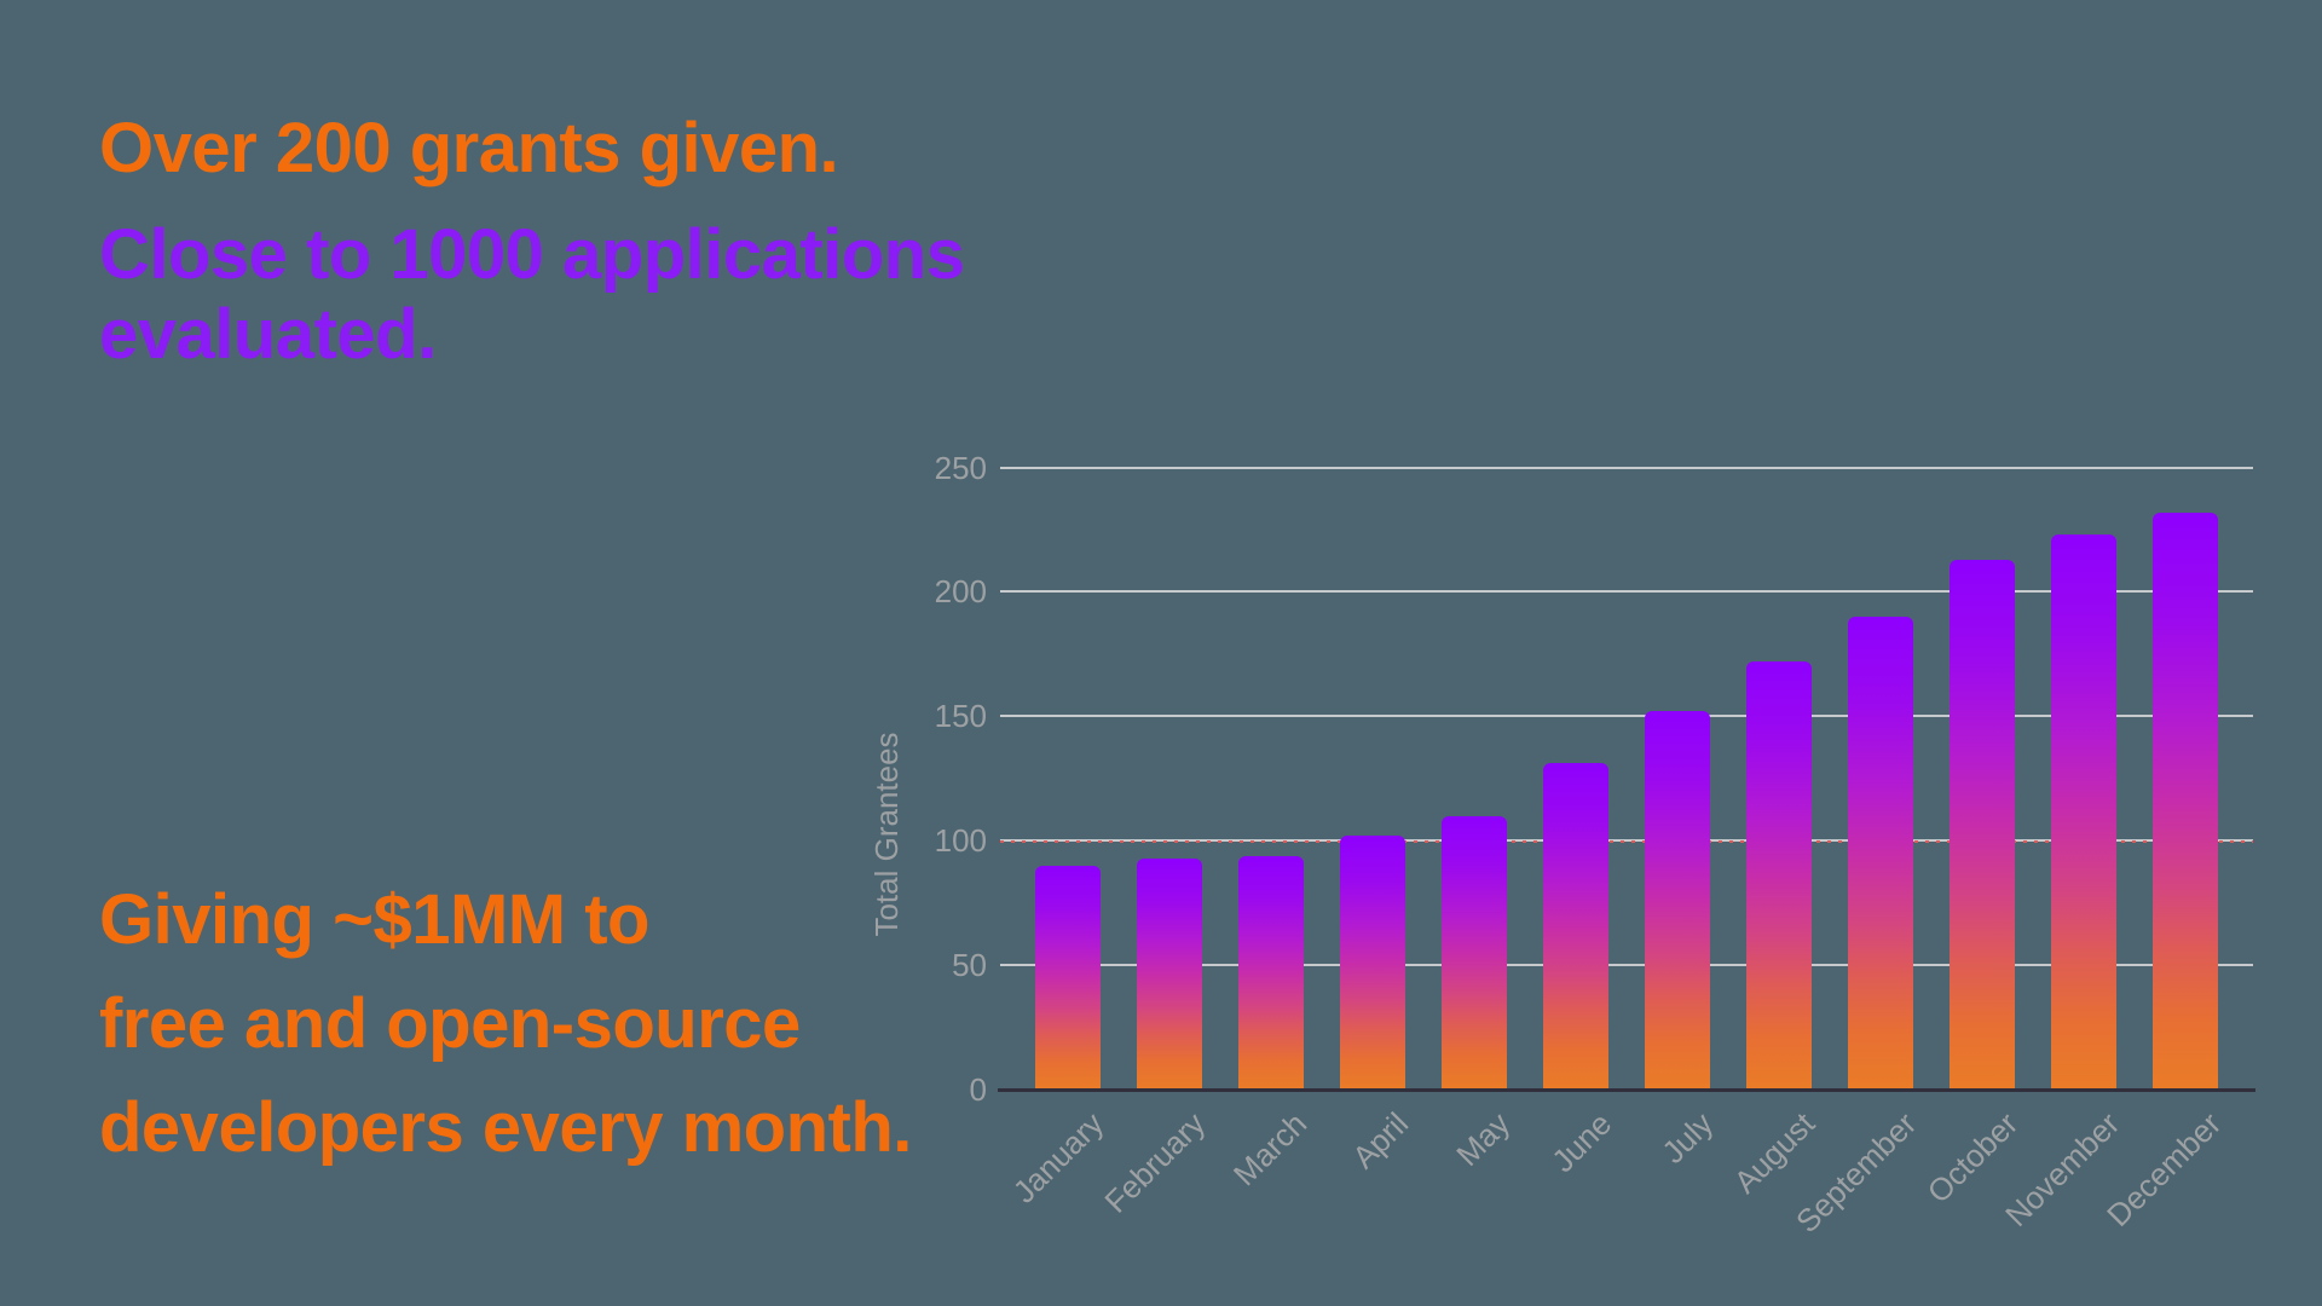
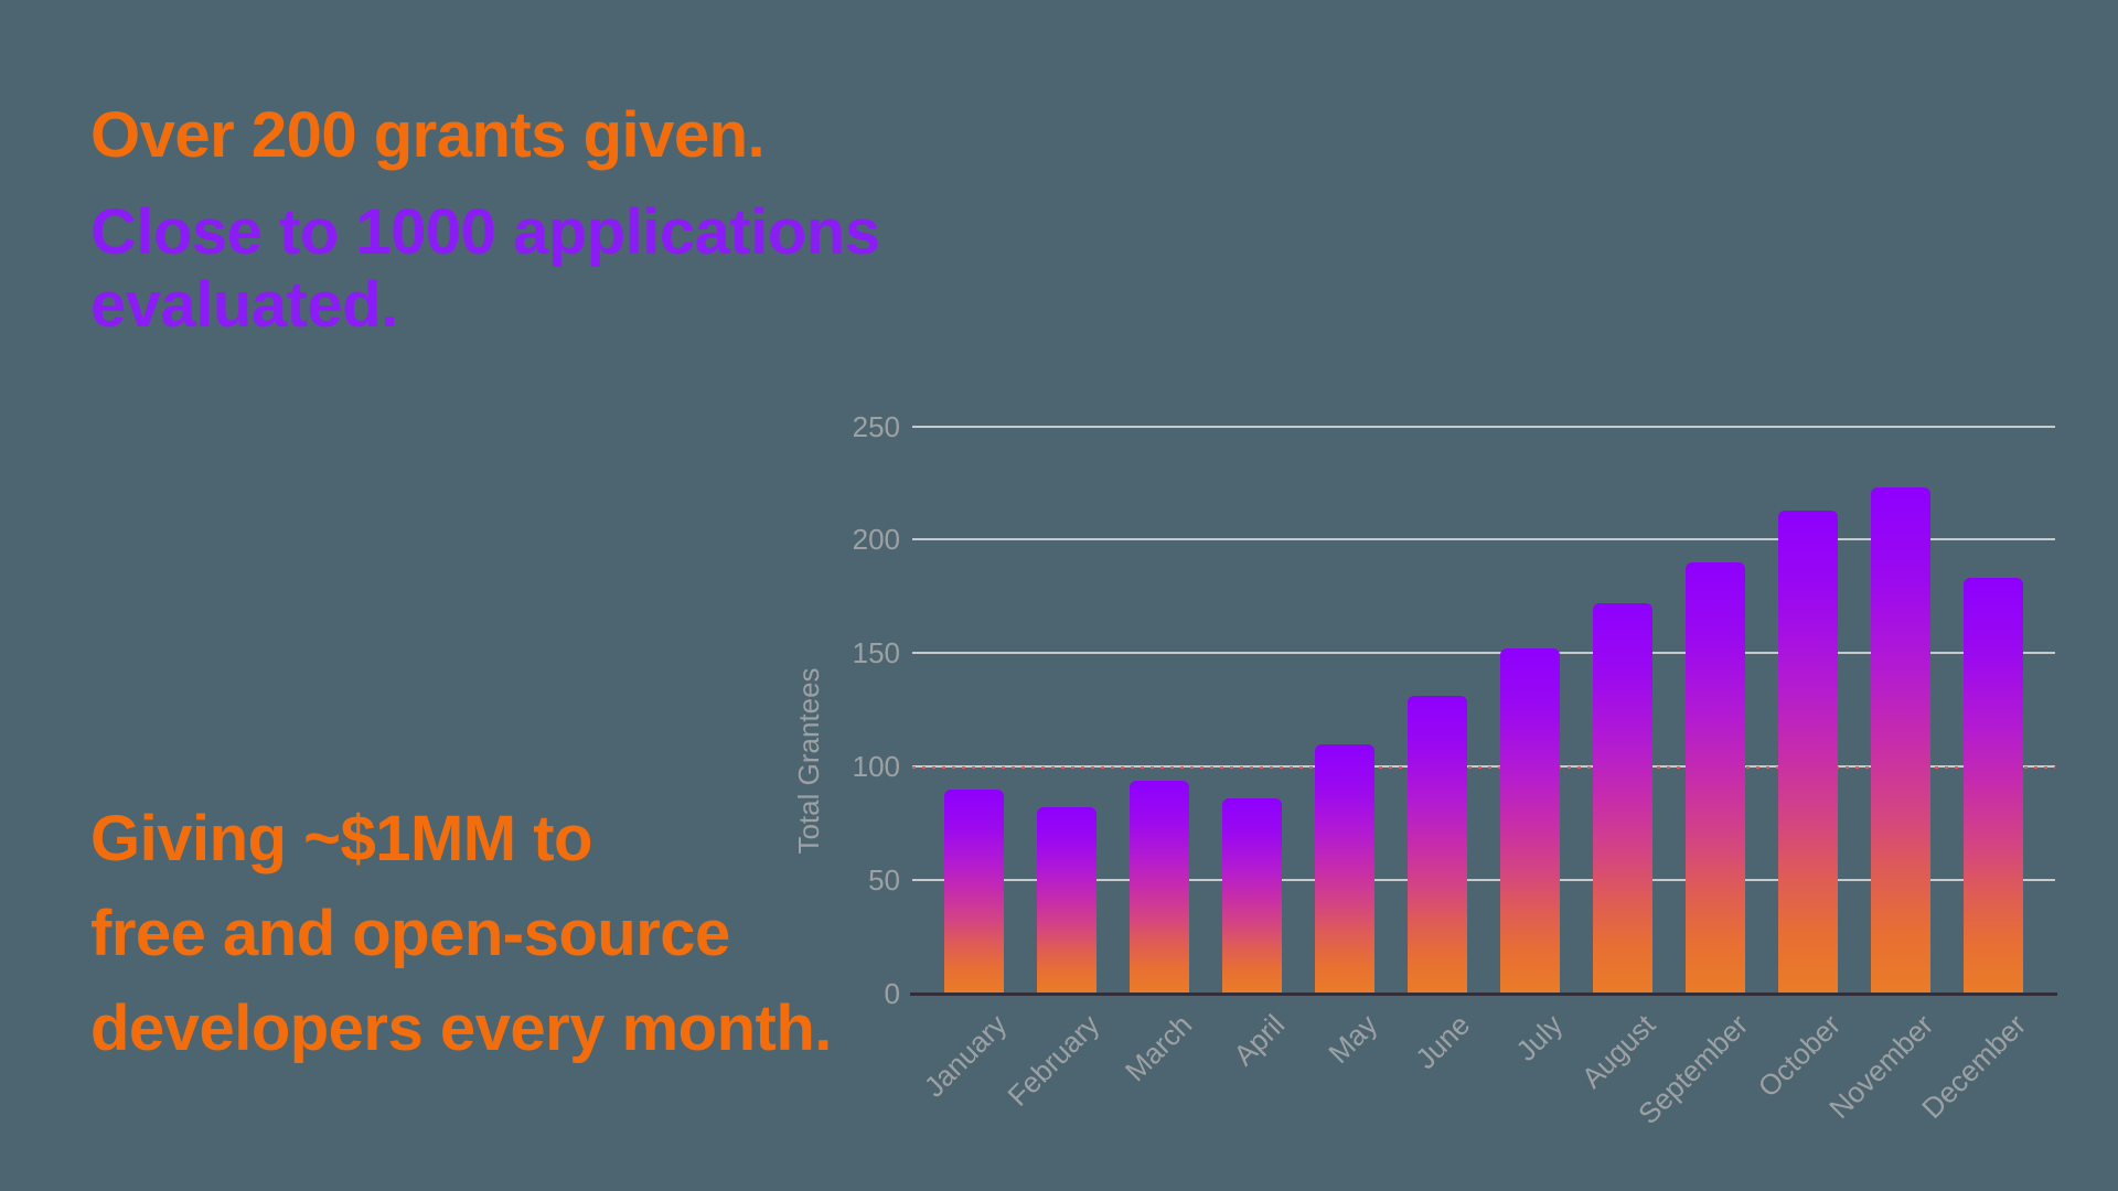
February: 93 -> 82
April: 102 -> 86
December: 232 -> 183
